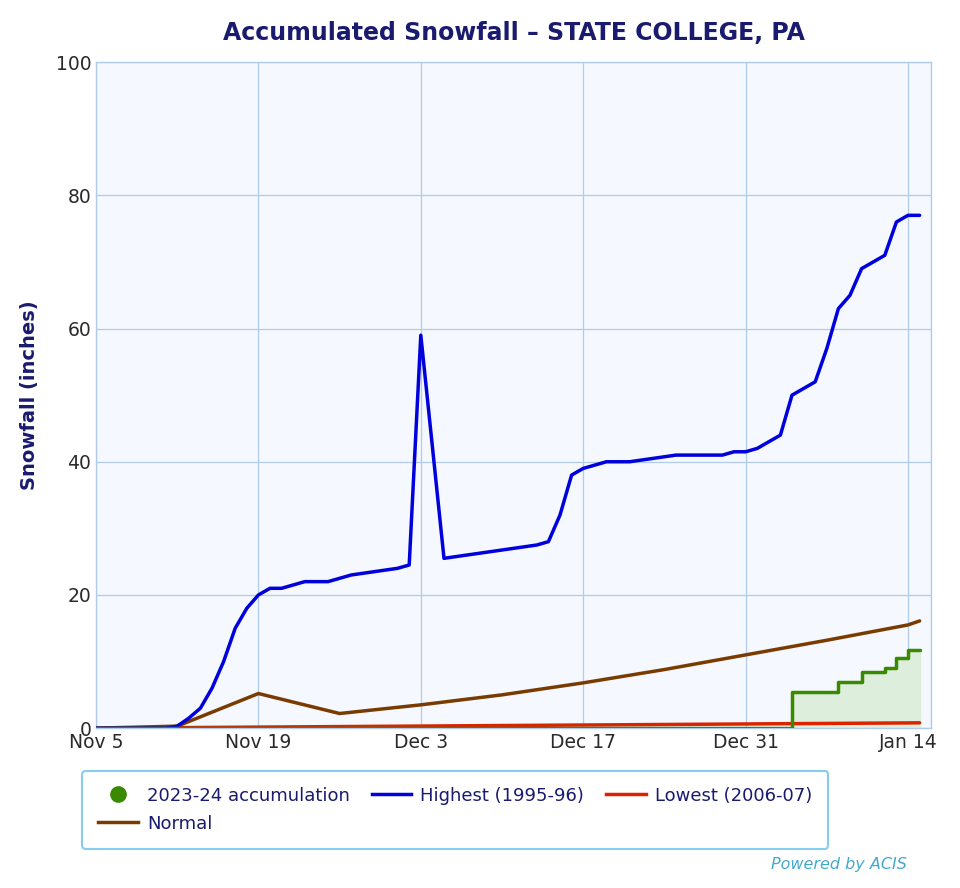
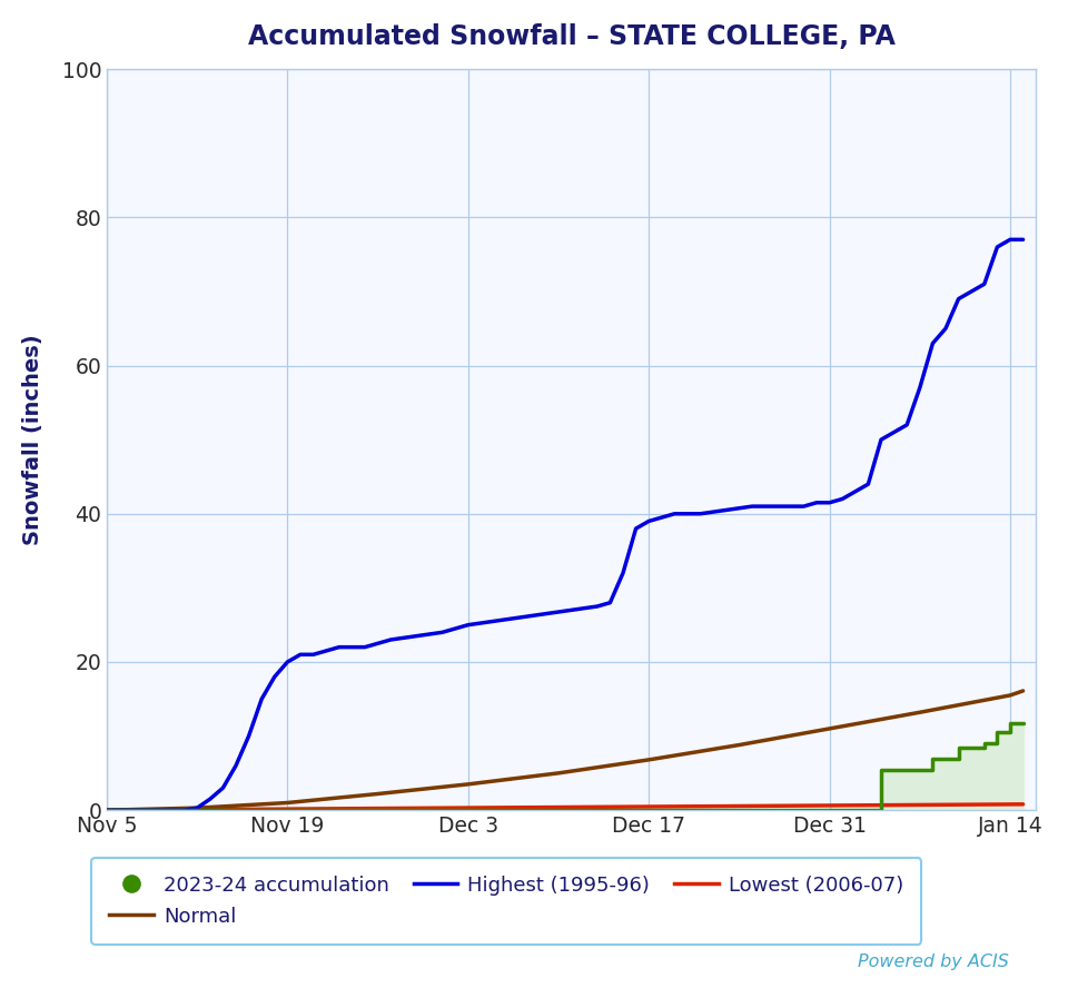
Normal/Nov 19: 5.2 -> 1.0
Highest (1995-96)/Dec 3: 59.0 -> 25.0
